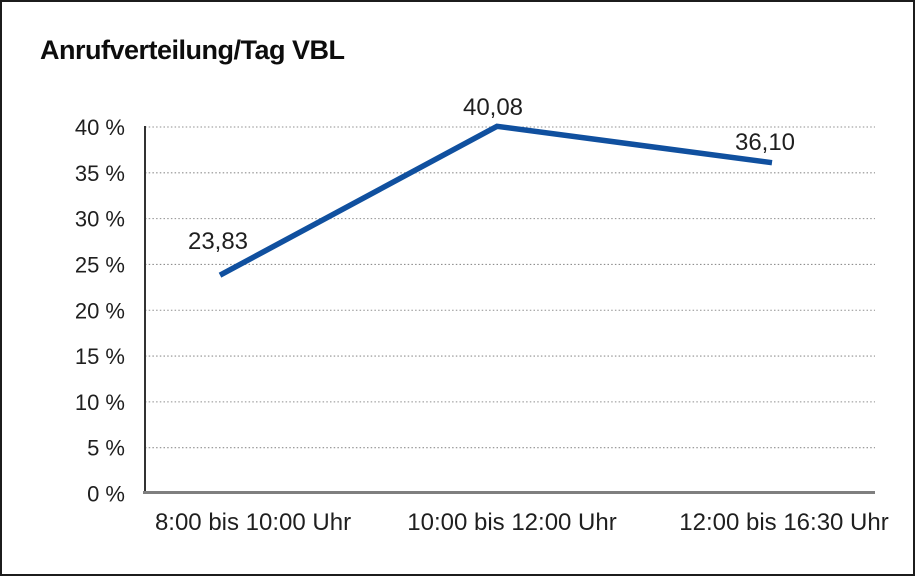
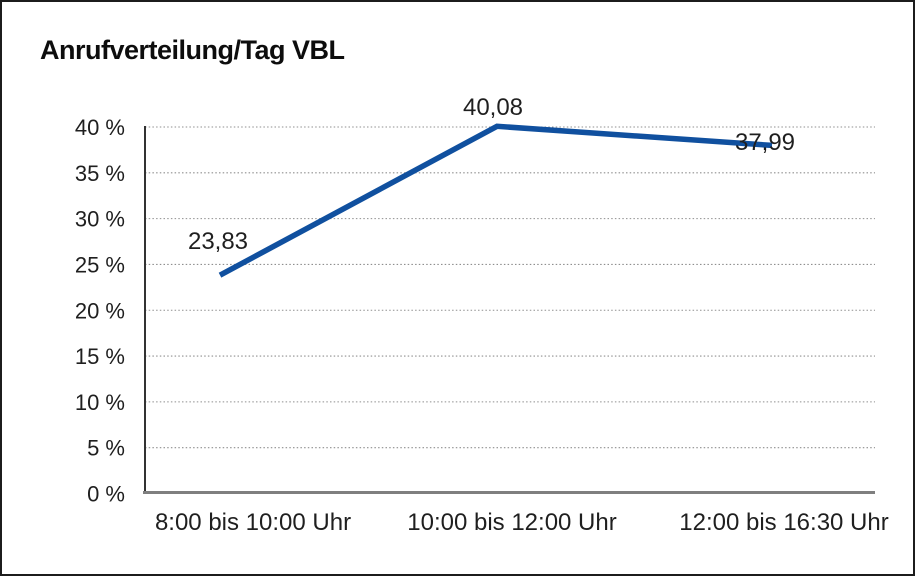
12:00 bis 16:30 Uhr: 36,10 -> 37,99
